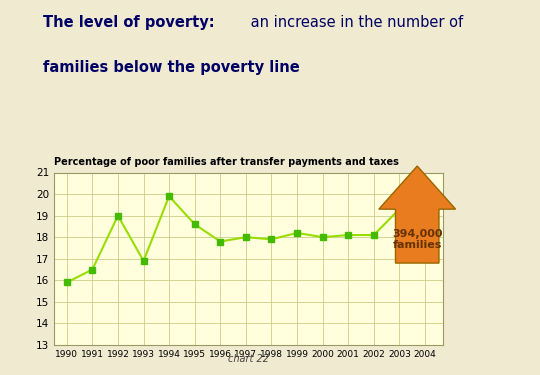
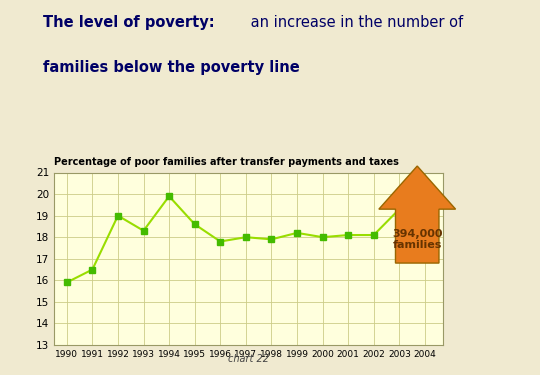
1993: 16.9 -> 18.3
